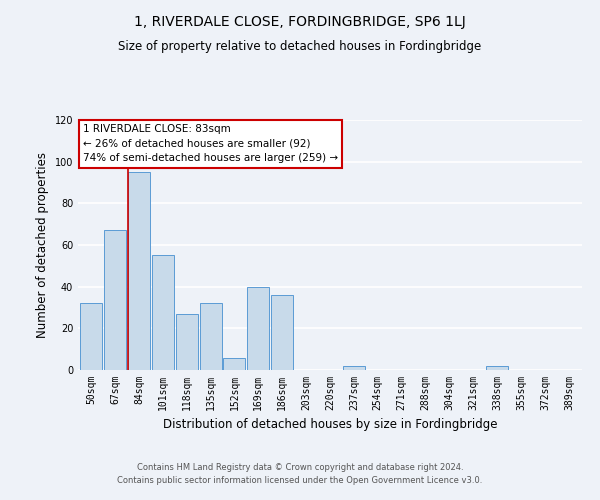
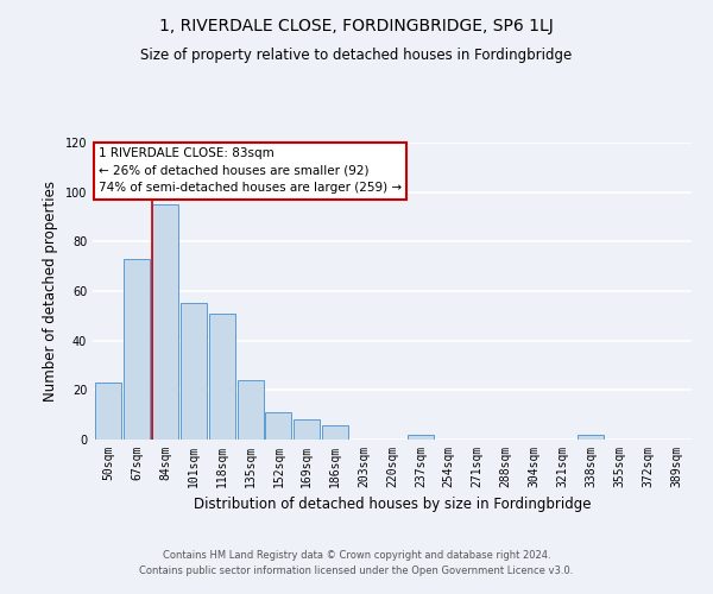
50sqm: 32 -> 23
67sqm: 67 -> 73
118sqm: 27 -> 51
135sqm: 32 -> 24
152sqm: 6 -> 11
169sqm: 40 -> 8
186sqm: 36 -> 6
